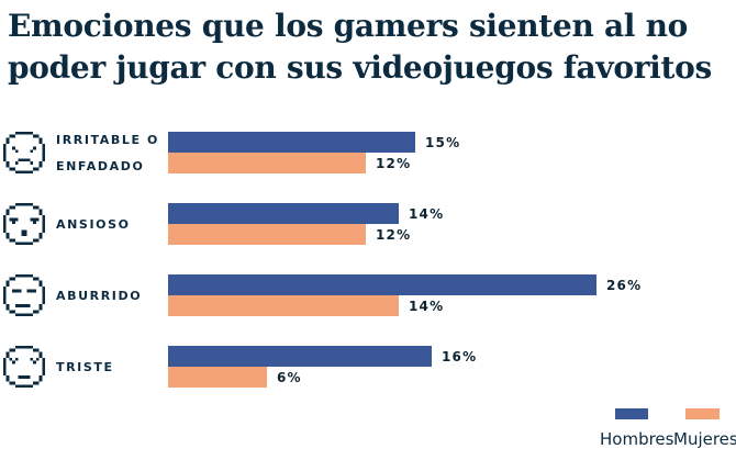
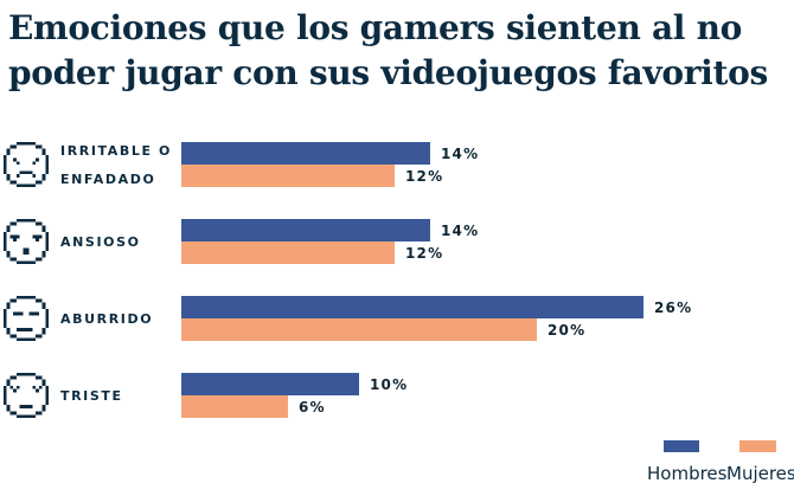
Hombres/IRRITABLE O ENFADADO: 15% -> 14%
Mujeres/ABURRIDO: 14% -> 20%
Hombres/TRISTE: 16% -> 10%
